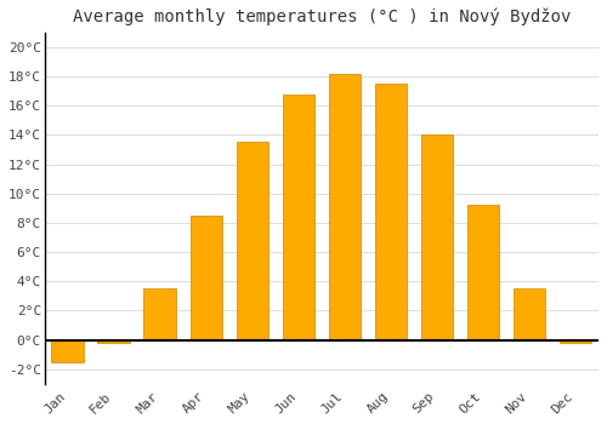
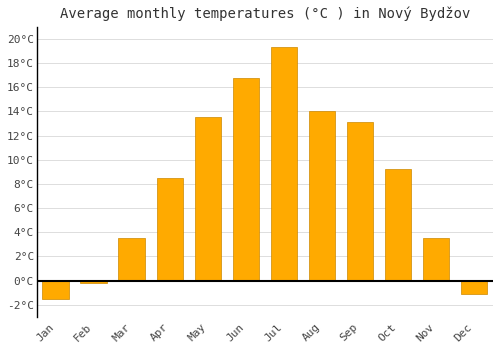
Jul: 18.2°C -> 19.3°C
Aug: 17.5°C -> 14.0°C
Sep: 14.0°C -> 13.1°C
Dec: -0.2°C -> -1.1°C
